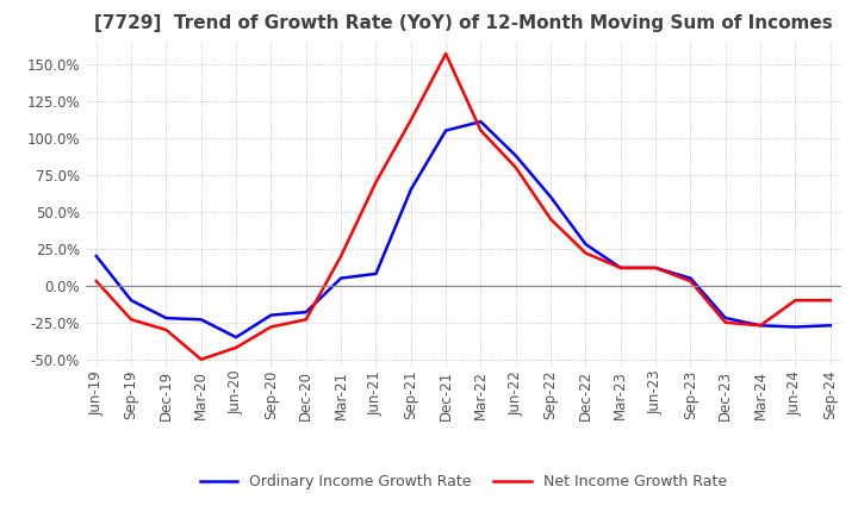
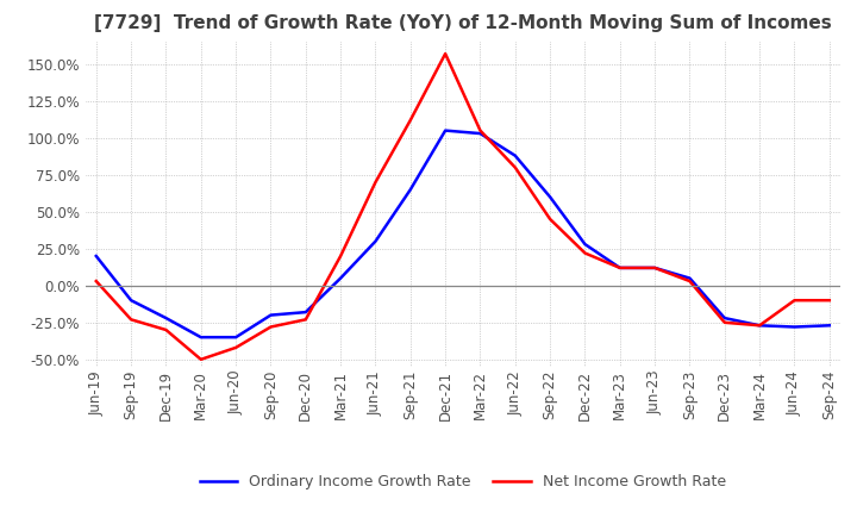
Ordinary Income Growth Rate/Mar-20: -23% -> -35%
Ordinary Income Growth Rate/Jun-21: 8% -> 30%
Ordinary Income Growth Rate/Mar-22: 111% -> 103%
